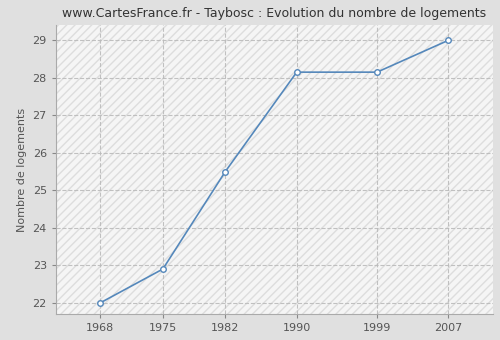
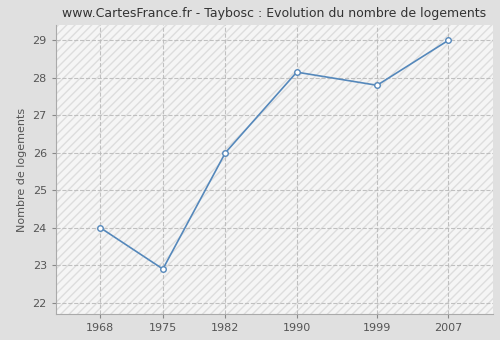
1968: 22.00 -> 24.00
1982: 25.50 -> 26.00
1999: 28.15 -> 27.80
